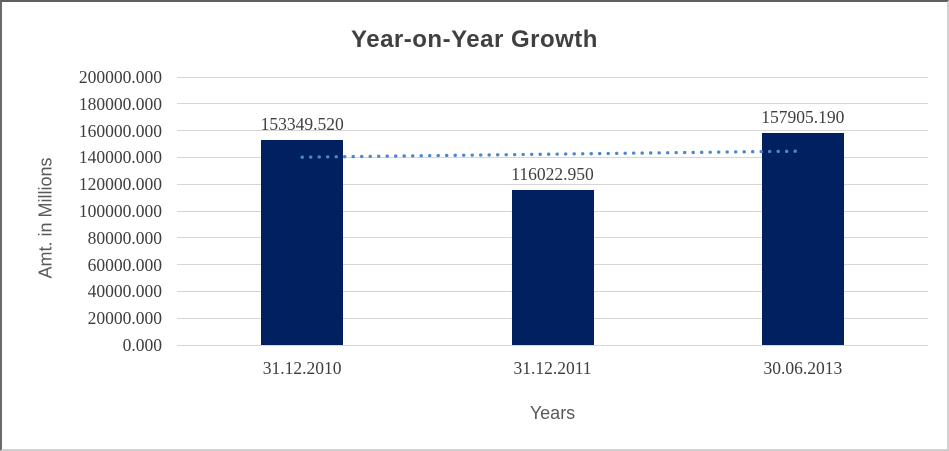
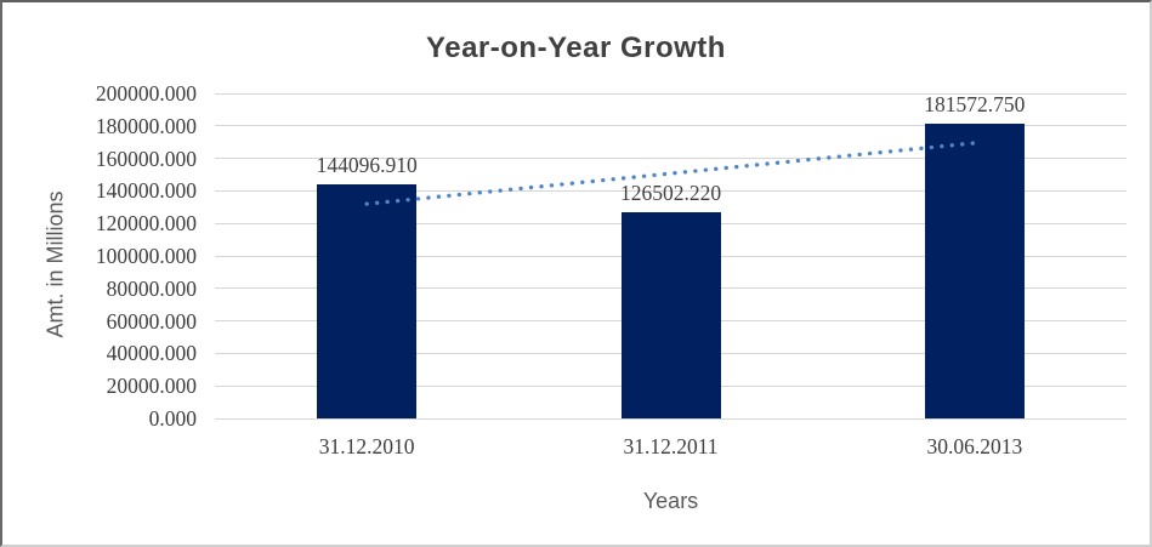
31.12.2010: 153349.520 -> 144096.910
31.12.2011: 116022.950 -> 126502.220
30.06.2013: 157905.190 -> 181572.750
